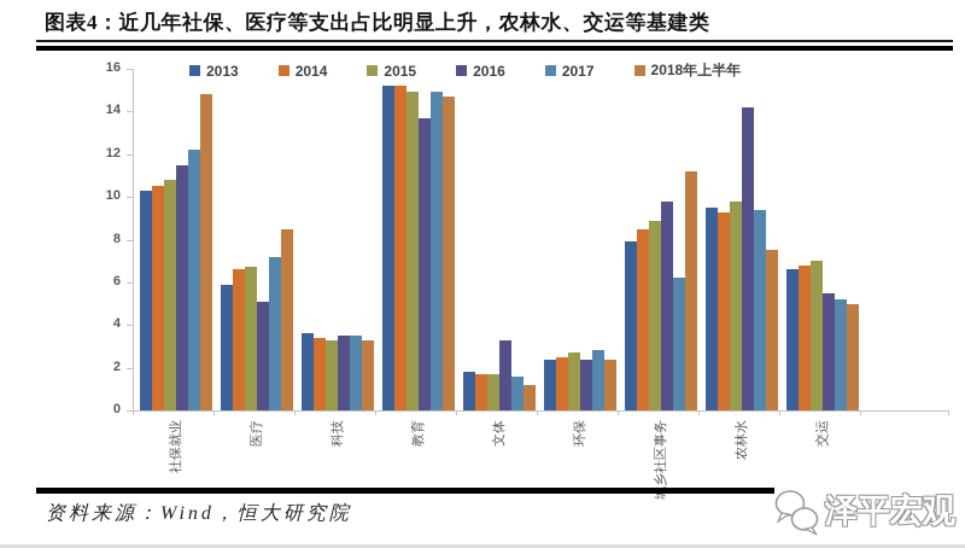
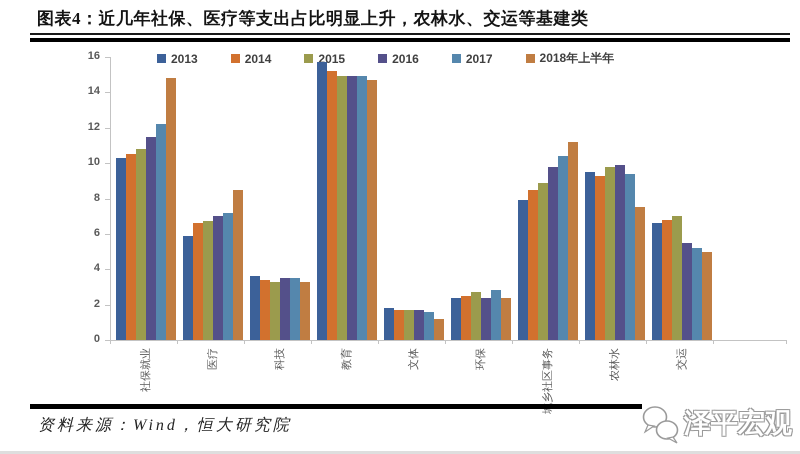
2016/医疗: 5.1 -> 7.0
2013/教育: 15.2 -> 15.7
2016/教育: 13.7 -> 14.9
2016/文体: 3.3 -> 1.7
2017/城乡社区事务: 6.2 -> 10.4
2016/农林水: 14.2 -> 9.9
